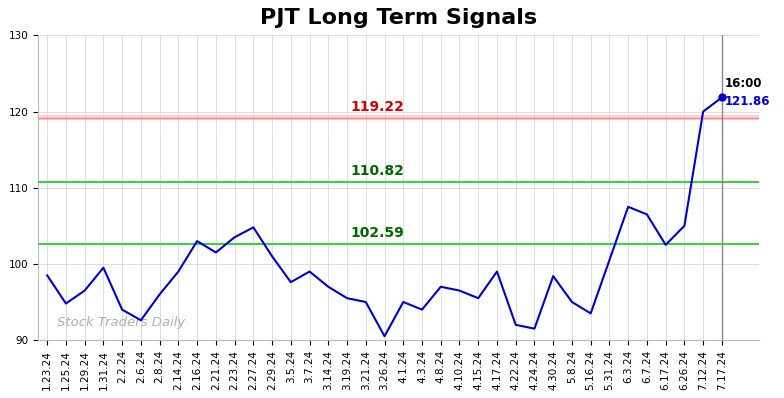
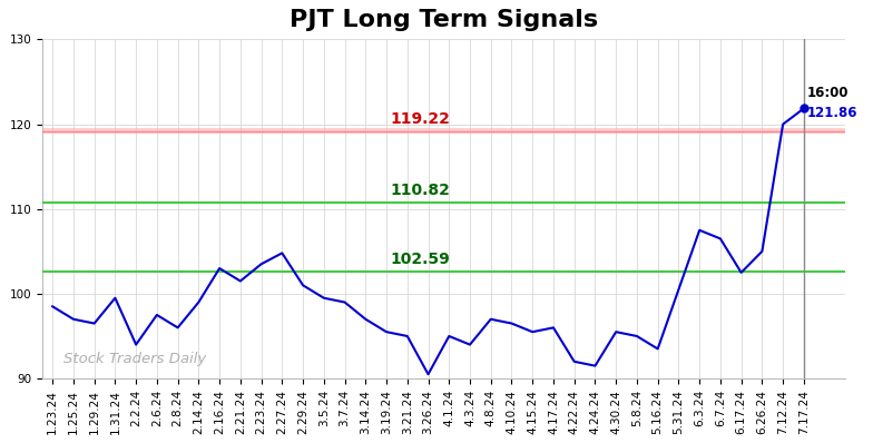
1.25.24: 94.8 -> 97.0
2.6.24: 92.6 -> 97.5
3.5.24: 97.6 -> 99.5
4.17.24: 99.0 -> 96.0
4.30.24: 98.4 -> 95.5
